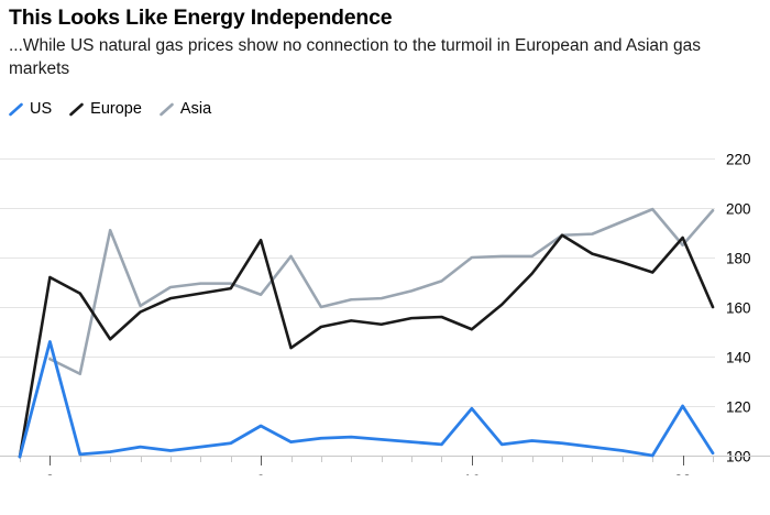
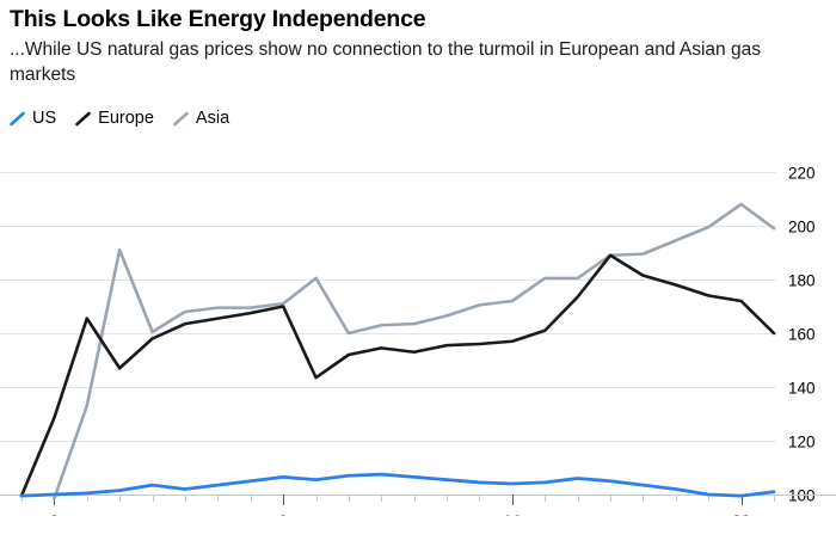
US/2: 146 -> 100
Europe/2: 172 -> 128
Asia/2: 139 -> 98
US/9: 112 -> 106
Europe/9: 187 -> 170
Asia/9: 165 -> 171
US/16: 119 -> 104
Europe/16: 151 -> 157
Asia/16: 180 -> 172
US/23: 120 -> 100
Europe/23: 188 -> 172
Asia/23: 185 -> 208
